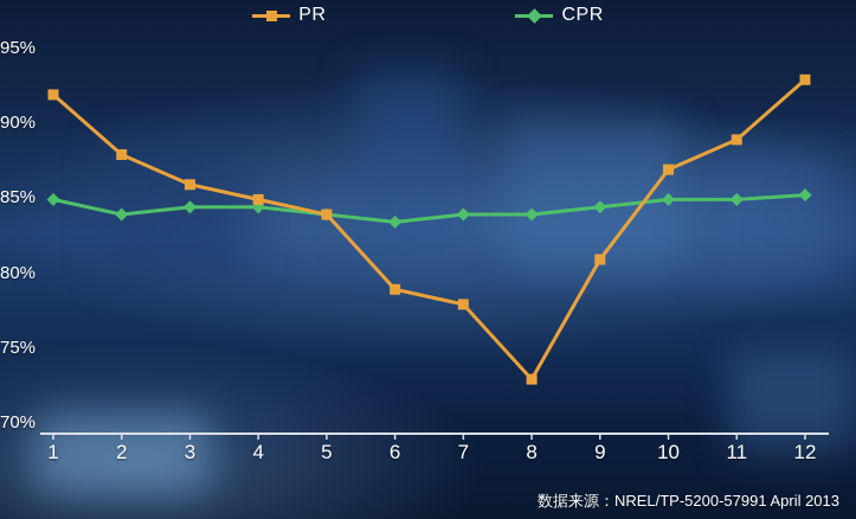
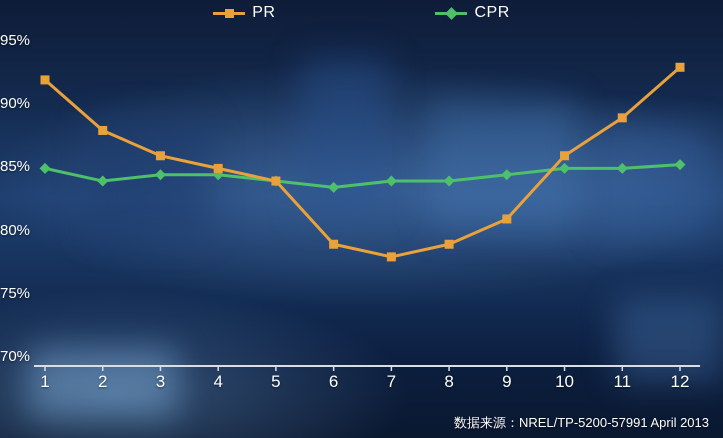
PR/8: 73% -> 79%
PR/10: 87% -> 86%
